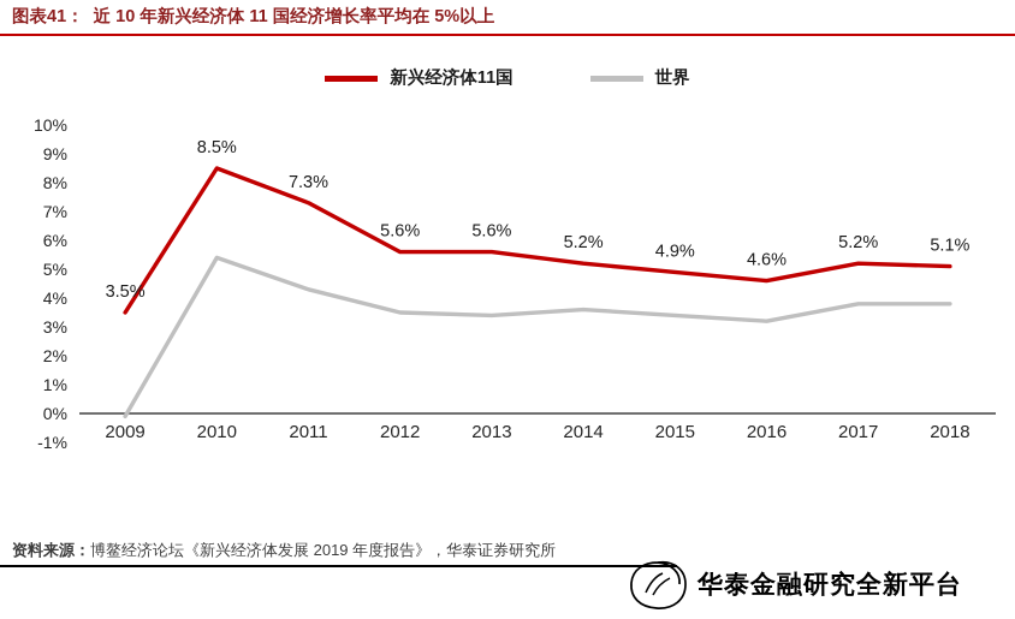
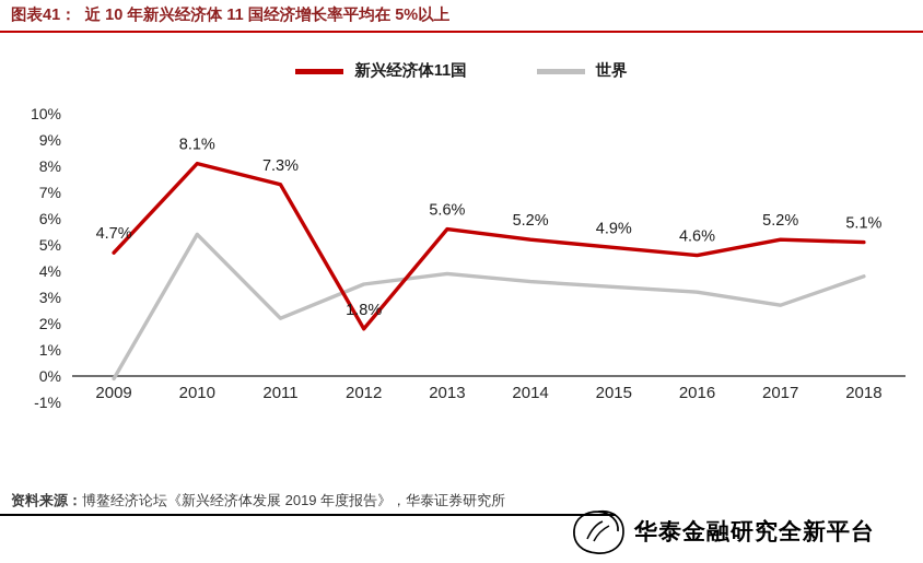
新兴经济体11国/2009: 3.5% -> 4.7%
新兴经济体11国/2010: 8.5% -> 8.1%
世界/2011: 4.3% -> 2.2%
新兴经济体11国/2012: 5.6% -> 1.8%
世界/2013: 3.4% -> 3.9%
世界/2017: 3.8% -> 2.7%
